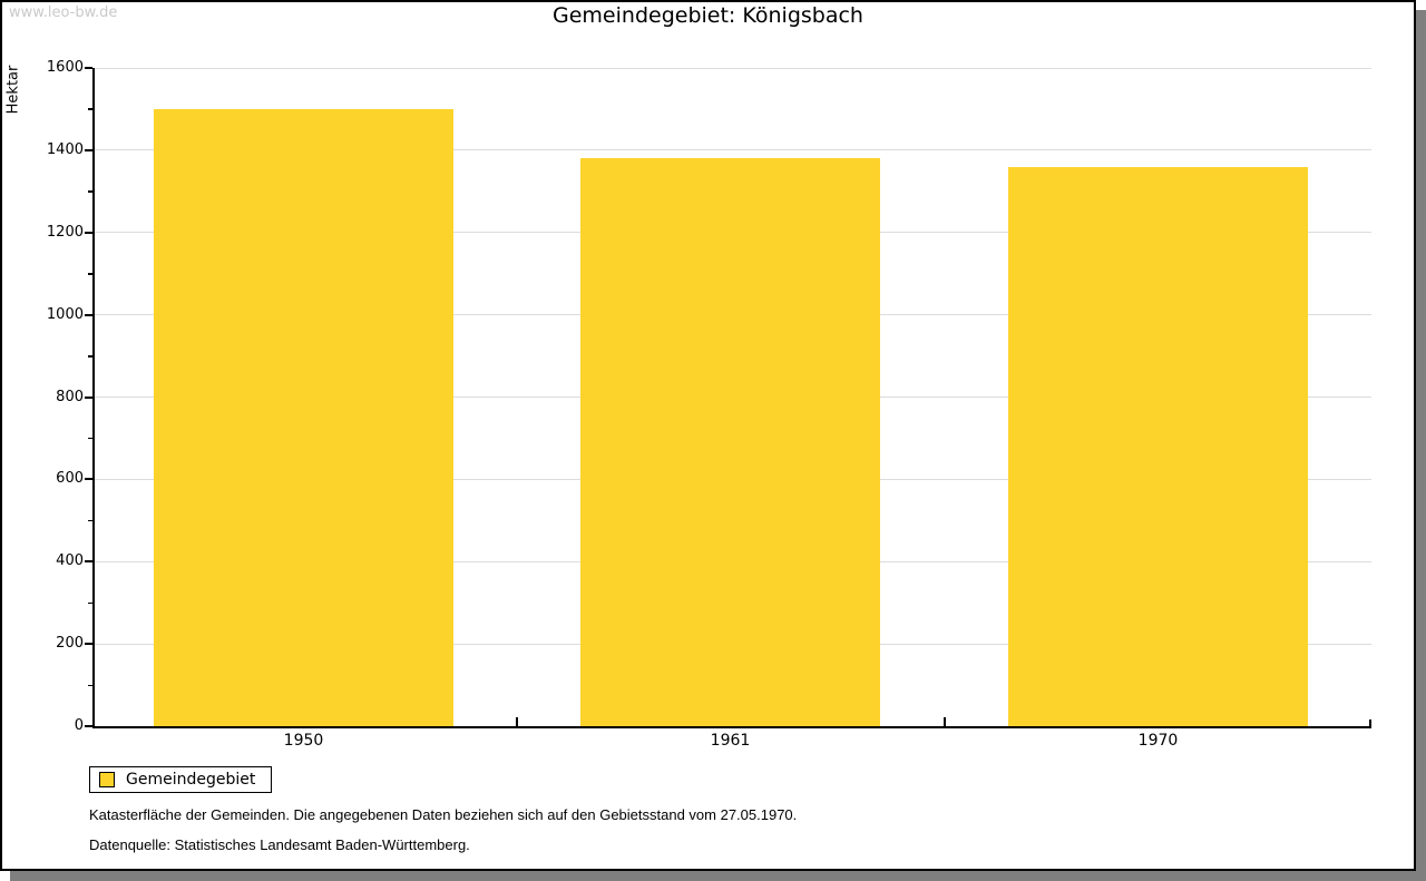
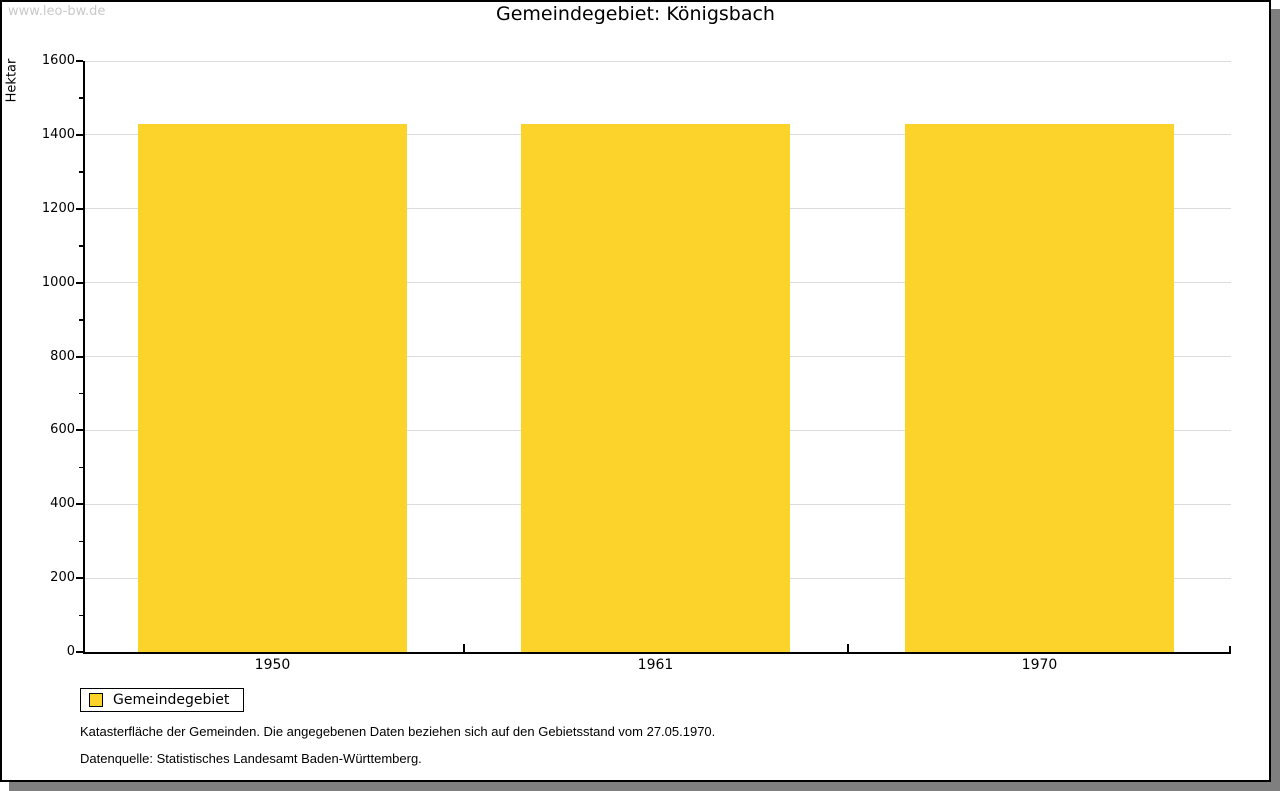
1950: 1500 -> 1430
1961: 1380 -> 1430
1970: 1360 -> 1430
